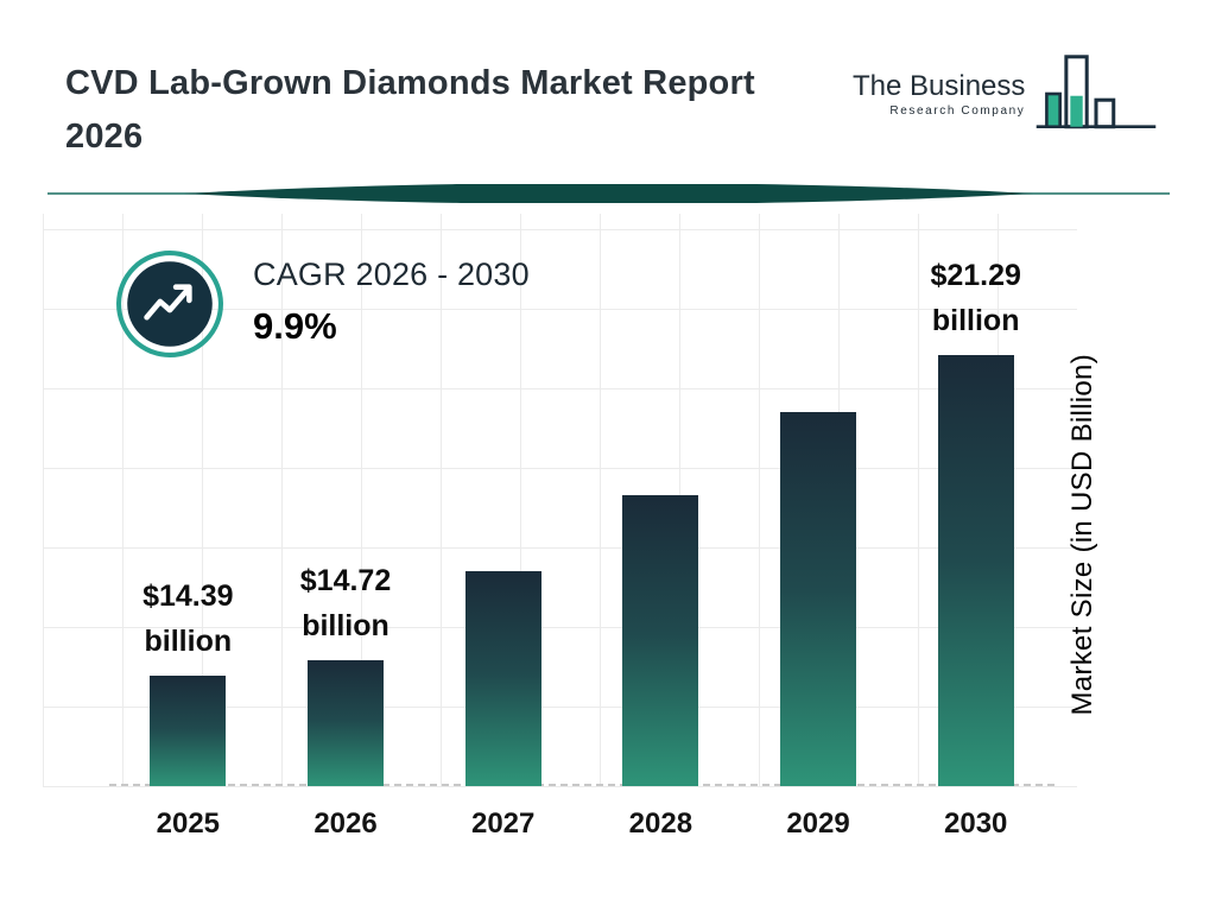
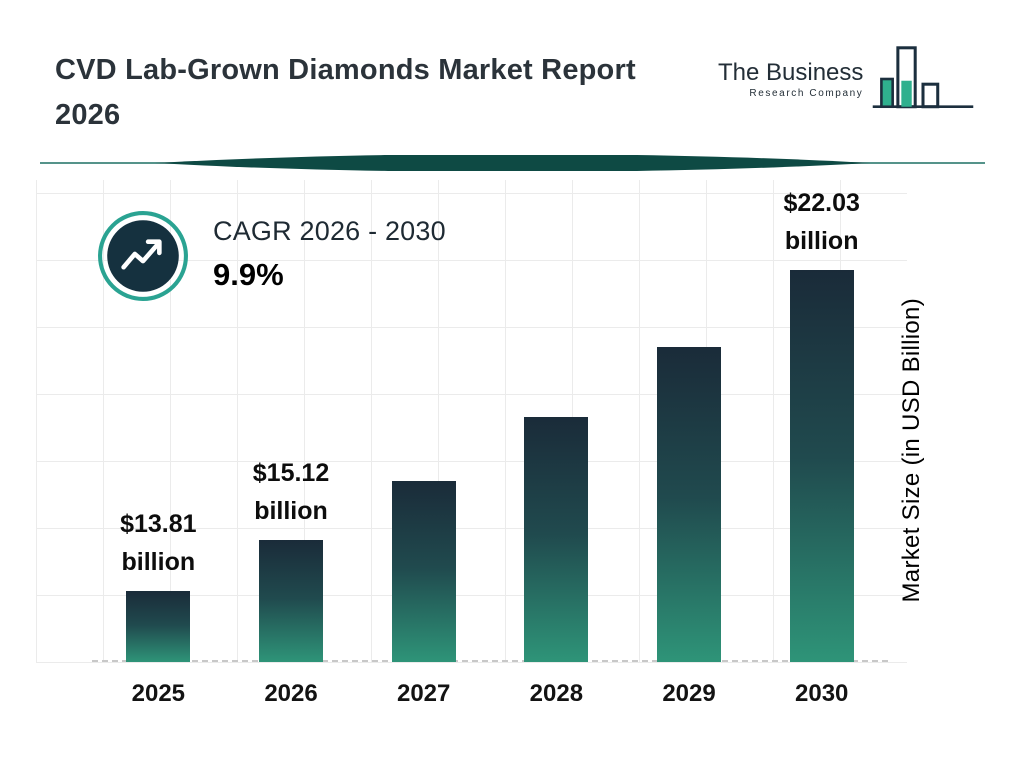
2025: $14.39 -> $13.81
2026: $14.72 -> $15.12
2030: $21.29 -> $22.03
